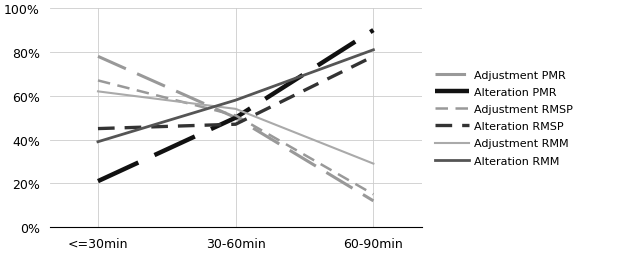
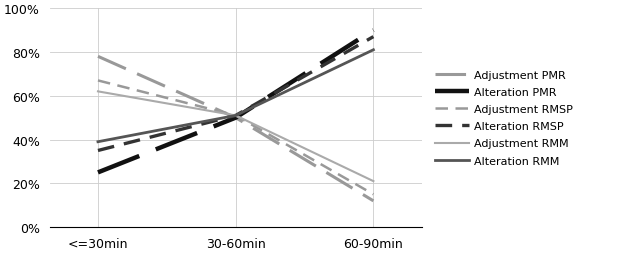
Alteration PMR/<=30min: 21% -> 25%
Alteration RMSP/<=30min: 45% -> 35%
Alteration RMSP/30-60min: 47% -> 51%
Adjustment RMM/30-60min: 54% -> 51%
Alteration RMM/30-60min: 58% -> 51%
Alteration RMSP/60-90min: 78% -> 87%
Adjustment RMM/60-90min: 29% -> 21%
